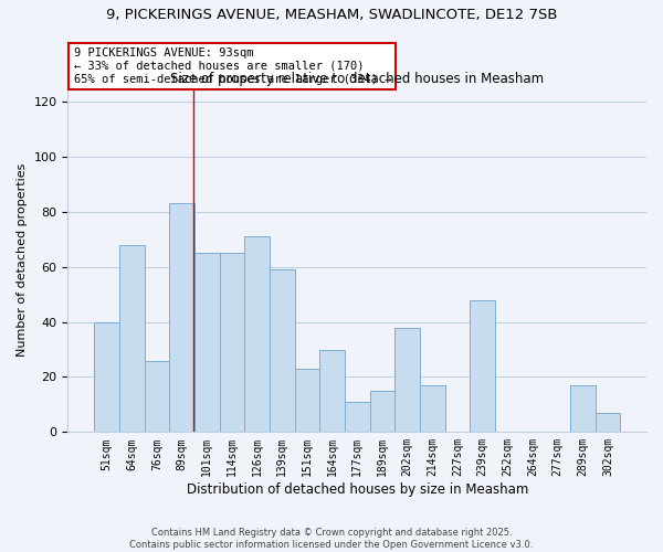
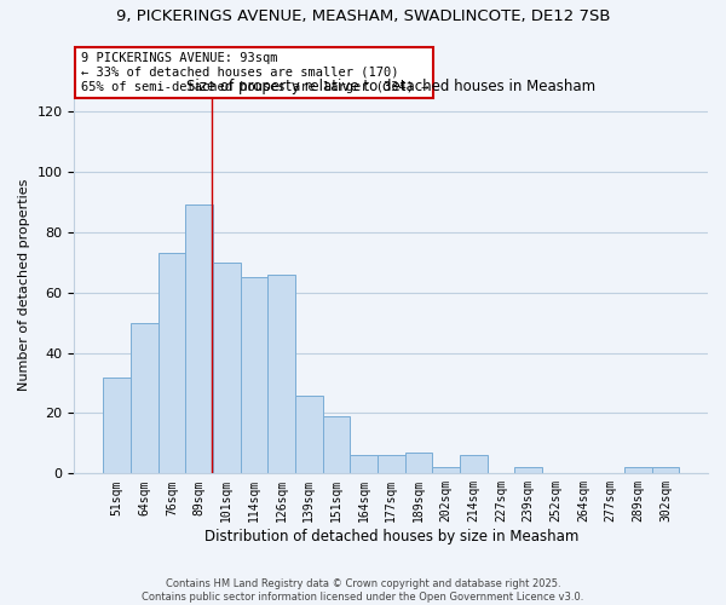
51sqm: 40 -> 32
64sqm: 68 -> 50
76sqm: 26 -> 73
89sqm: 83 -> 89
101sqm: 65 -> 70
126sqm: 71 -> 66
139sqm: 59 -> 26
151sqm: 23 -> 19
164sqm: 30 -> 6
177sqm: 11 -> 6
189sqm: 15 -> 7
202sqm: 38 -> 2
214sqm: 17 -> 6
239sqm: 48 -> 2
289sqm: 17 -> 2
302sqm: 7 -> 2
